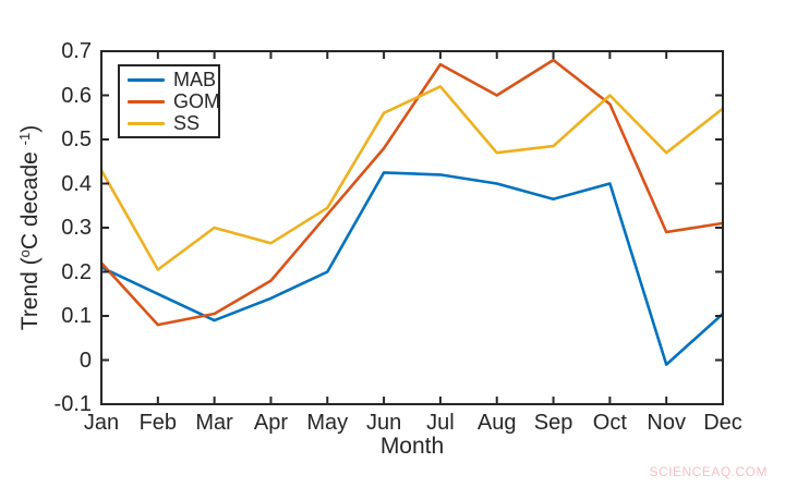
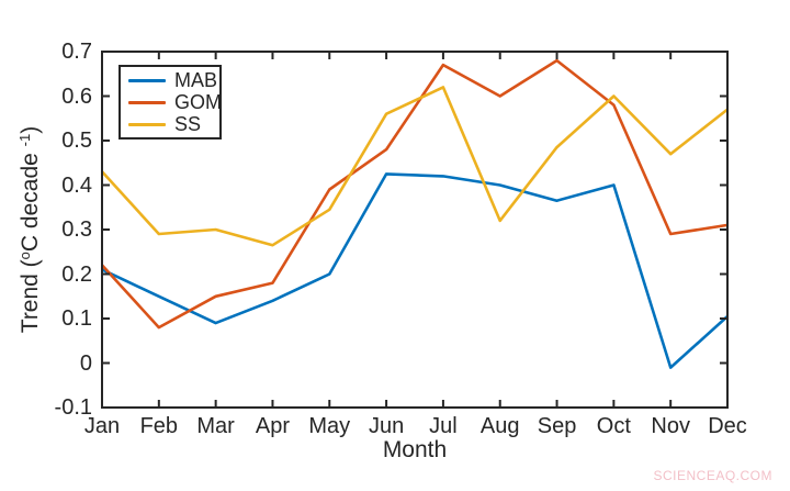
SS/Feb: 0.20 -> 0.29
GOM/Mar: 0.10 -> 0.15
GOM/May: 0.33 -> 0.39
SS/Aug: 0.47 -> 0.32
